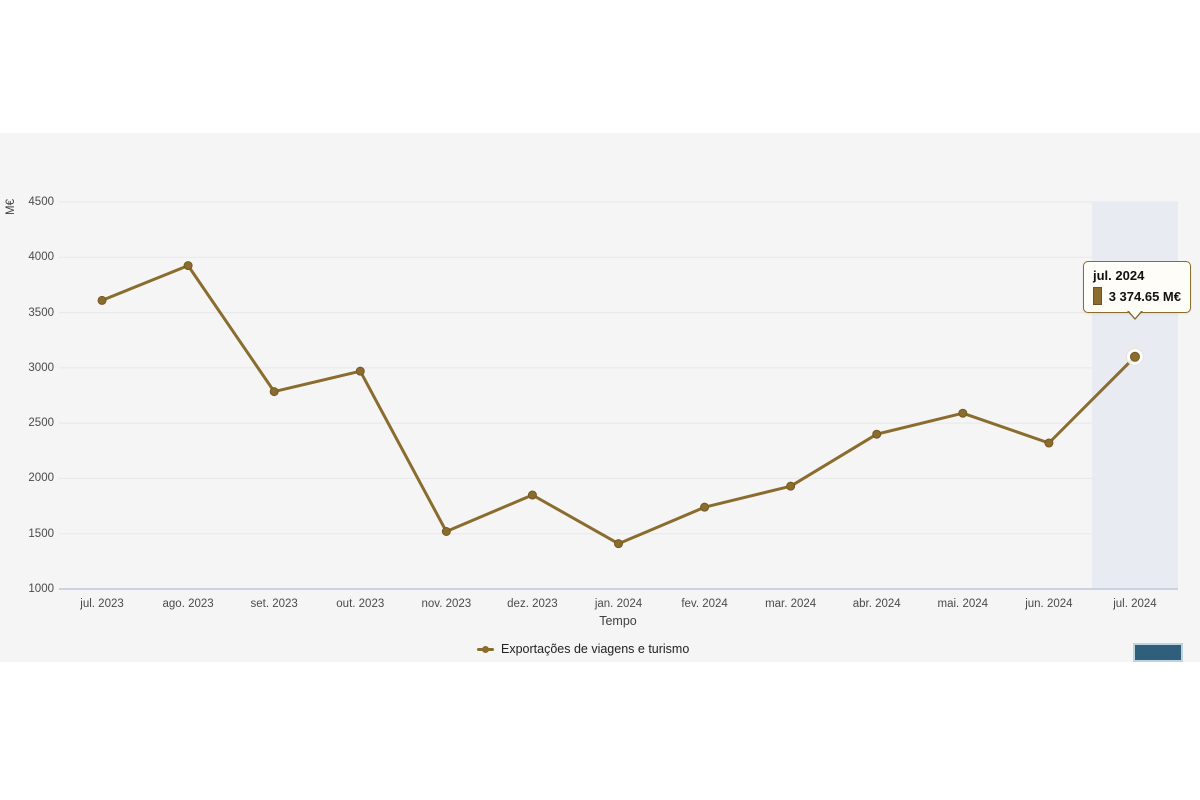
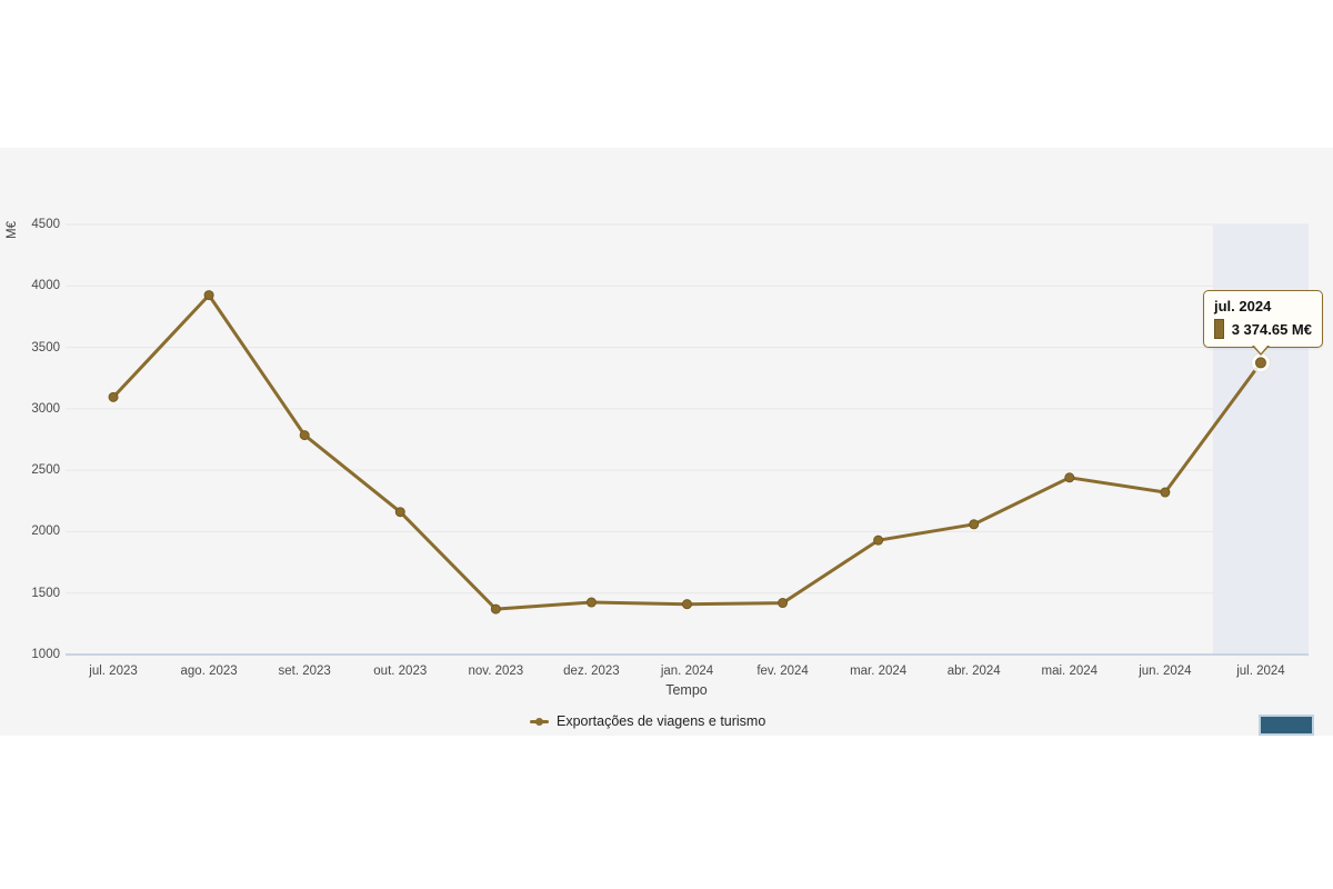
jul. 2023: 3610 -> 3100
out. 2023: 2970 -> 2160
nov. 2023: 1520 -> 1370
dez. 2023: 1850 -> 1420
fev. 2024: 1740 -> 1420
abr. 2024: 2400 -> 2060
mai. 2024: 2590 -> 2440
jul. 2024: 3100 -> 3370
